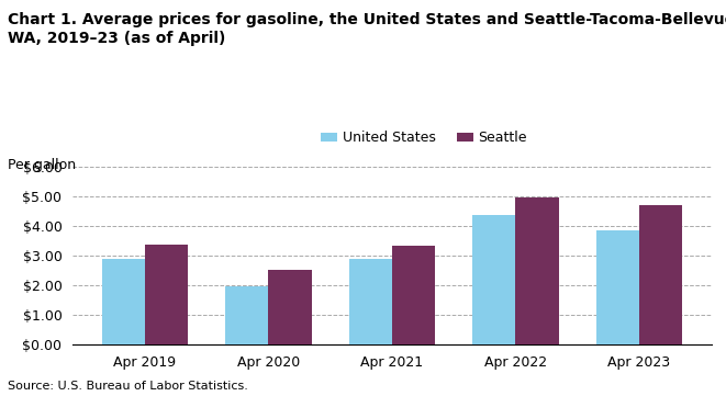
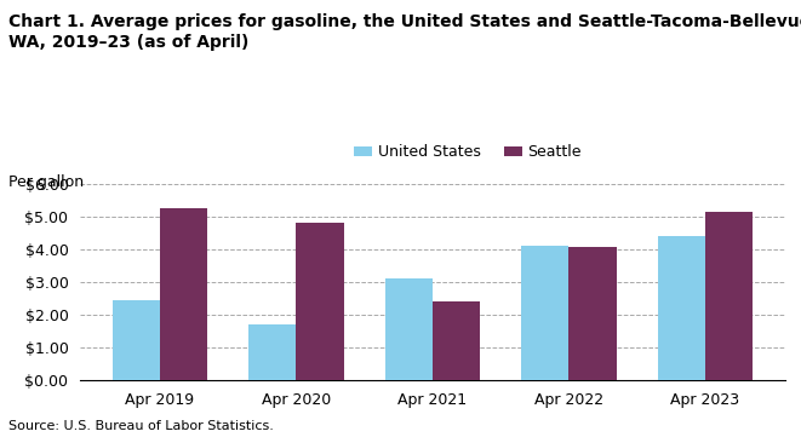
United States/Apr 2019: $2.90 -> $2.45
Seattle/Apr 2019: $3.35 -> $5.25
United States/Apr 2020: $1.97 -> $1.70
Seattle/Apr 2020: $2.50 -> $4.80
United States/Apr 2021: $2.90 -> $3.10
Seattle/Apr 2021: $3.32 -> $2.40
United States/Apr 2022: $4.35 -> $4.10
Seattle/Apr 2022: $4.97 -> $4.05
United States/Apr 2023: $3.83 -> $4.40
Seattle/Apr 2023: $4.68 -> $5.15
